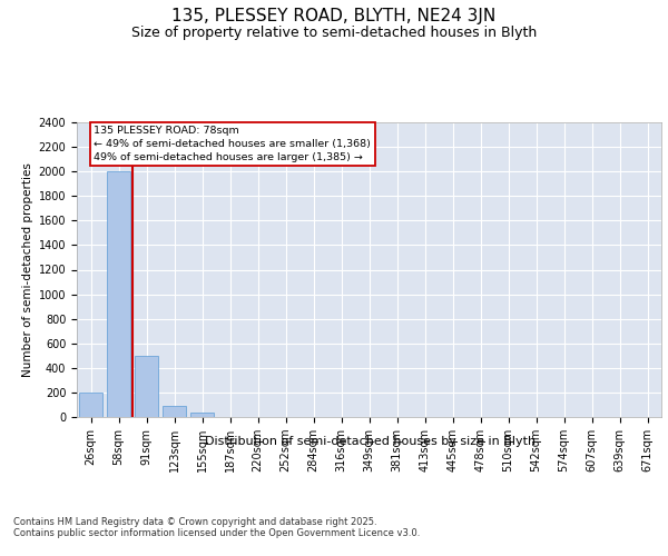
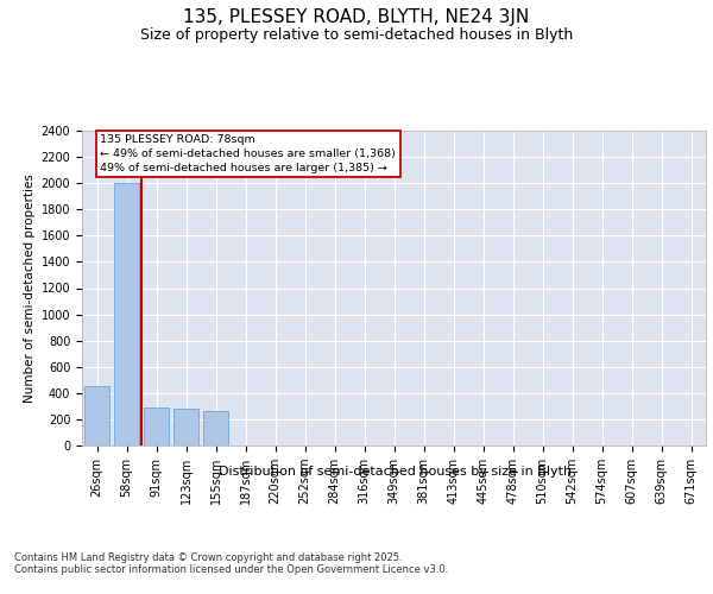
26sqm: 200 -> 450
91sqm: 500 -> 290
123sqm: 90 -> 280
155sqm: 40 -> 260
